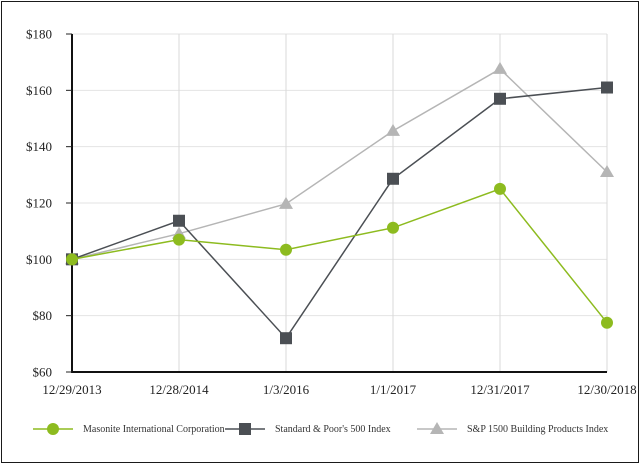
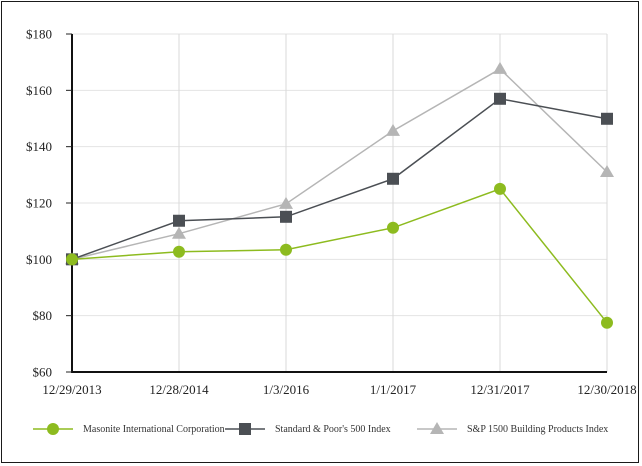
Masonite International Corporation/12/28/2014: $107 -> $103
Standard & Poor's 500 Index/1/3/2016: $72 -> $115
Standard & Poor's 500 Index/12/30/2018: $161 -> $150
